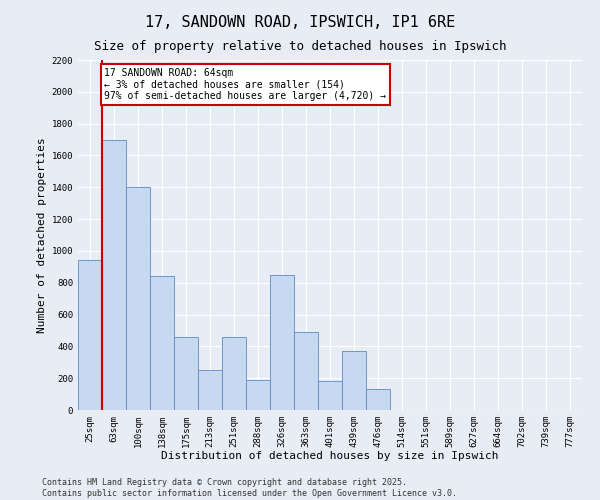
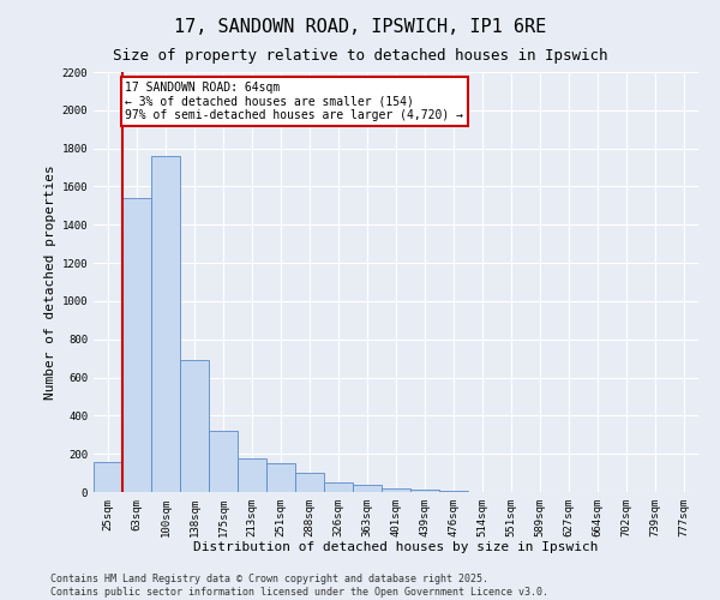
25sqm: 940 -> 160
63sqm: 1700 -> 1540
100sqm: 1400 -> 1760
138sqm: 840 -> 690
175sqm: 460 -> 320
213sqm: 250 -> 180
251sqm: 460 -> 150
288sqm: 190 -> 100
326sqm: 850 -> 50
363sqm: 490 -> 40
401sqm: 180 -> 20
439sqm: 370 -> 10
476sqm: 130 -> 0
